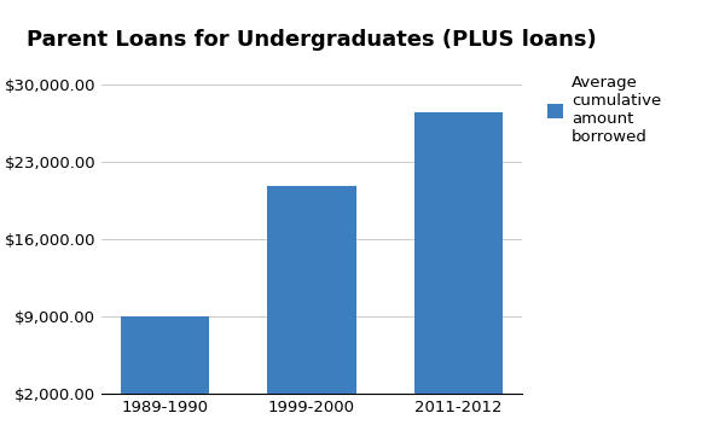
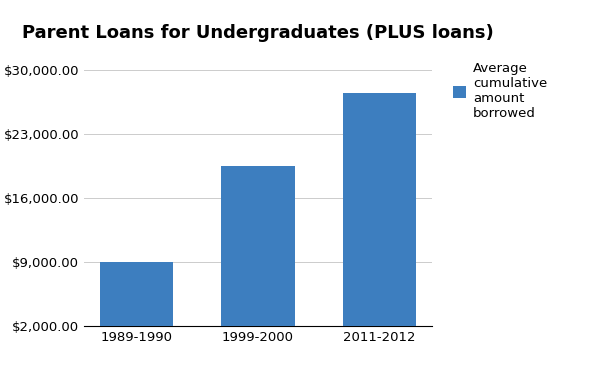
1999-2000: $20,800 -> $19,500
